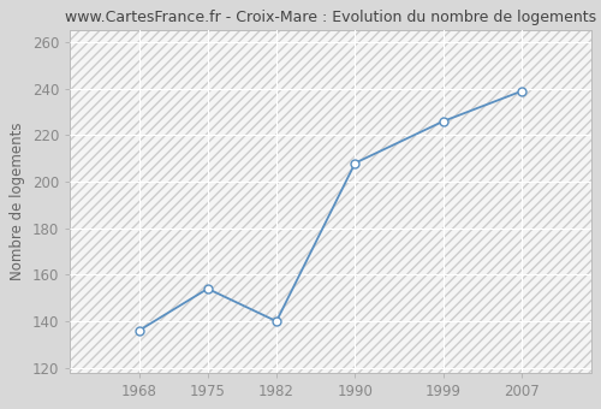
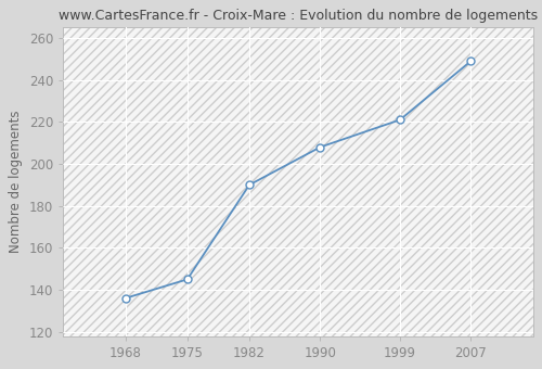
1975: 154 -> 145
1982: 140 -> 190
1999: 226 -> 221
2007: 239 -> 249
